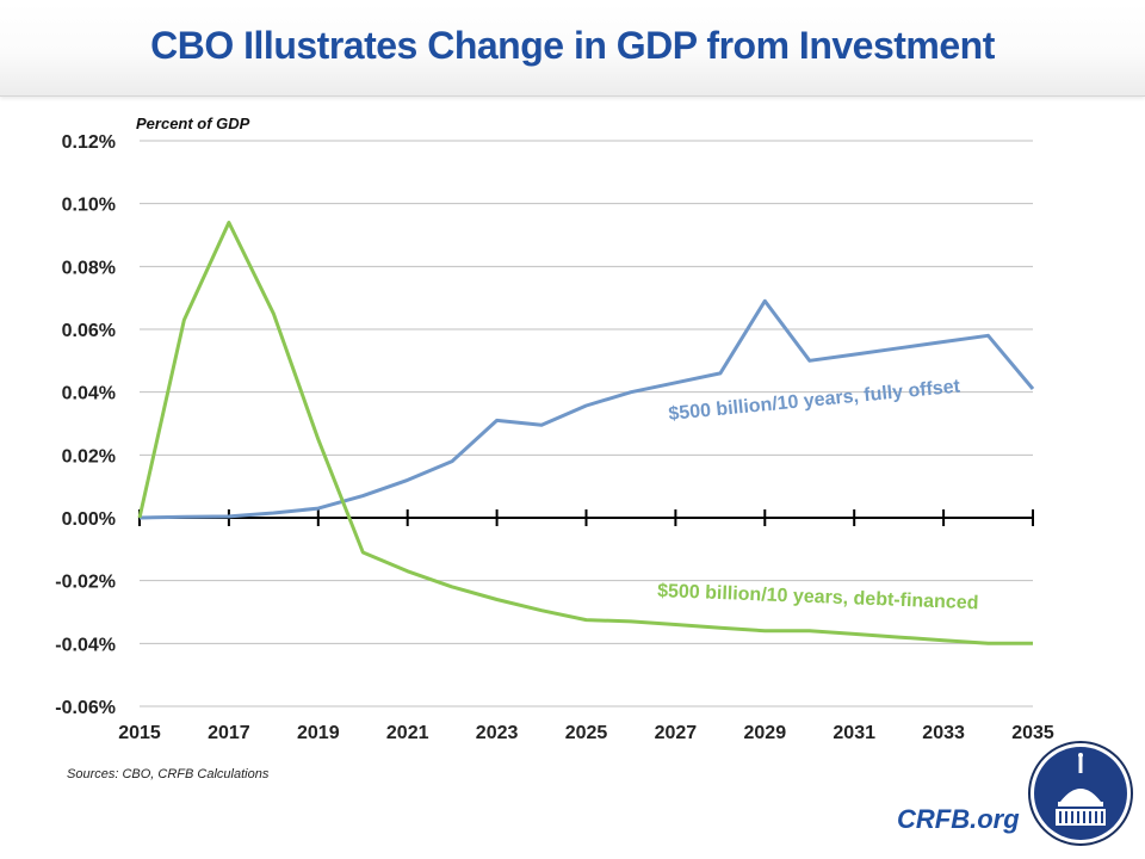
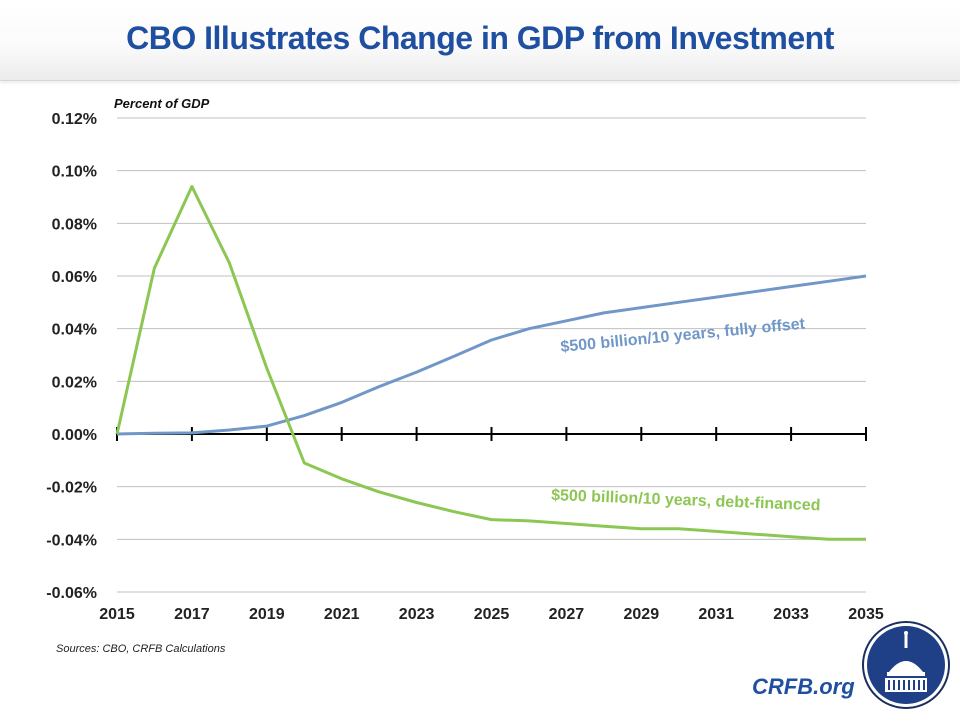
$500 billion/10 years, fully offset/2023: 0.031% -> 0.024%
$500 billion/10 years, fully offset/2029: 0.069% -> 0.048%
$500 billion/10 years, fully offset/2035: 0.041% -> 0.060%
